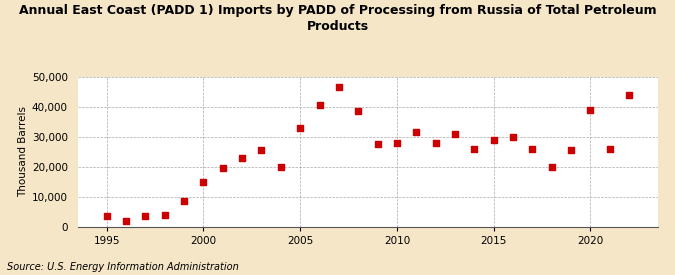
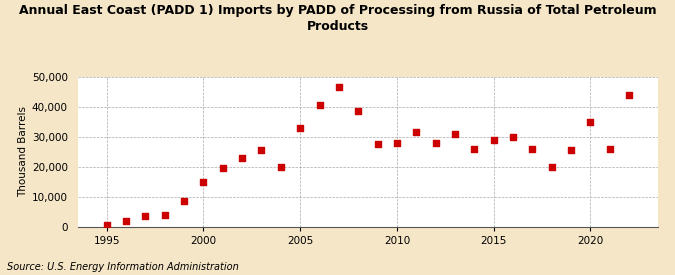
1995: 3,500 -> 500
2020: 39,000 -> 35,000
